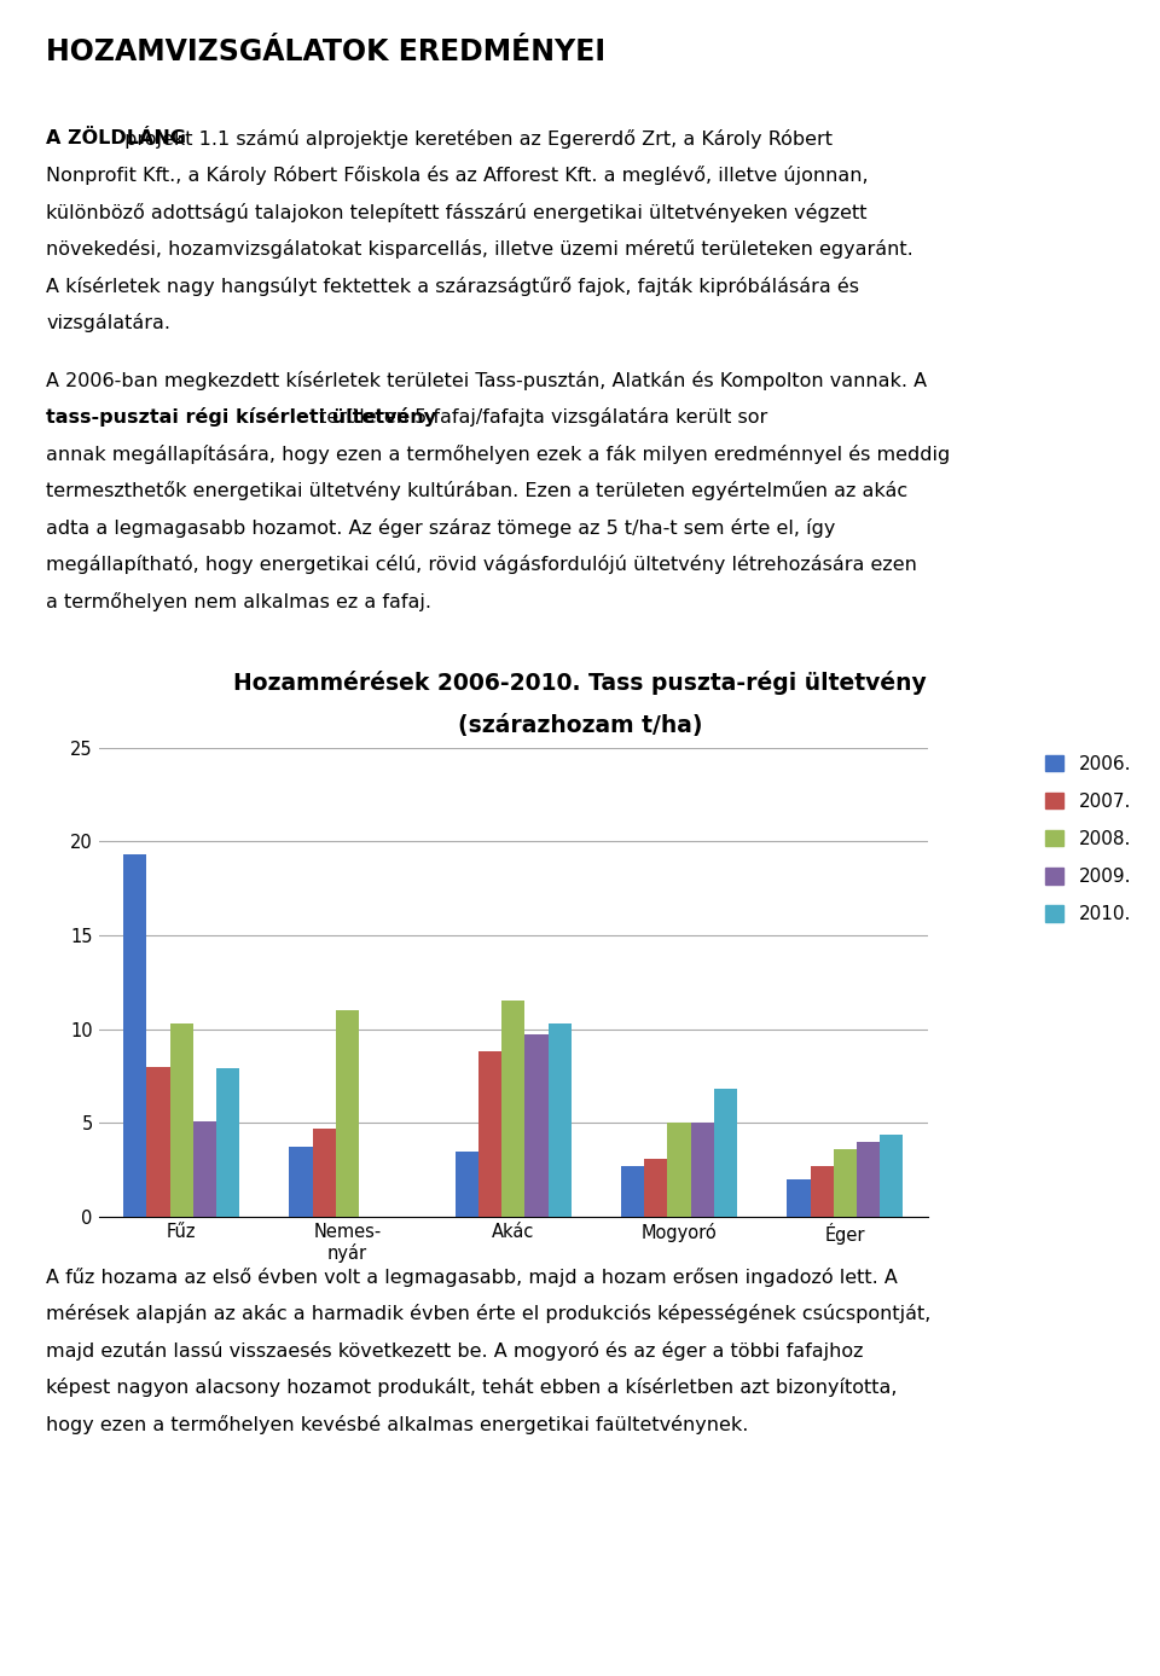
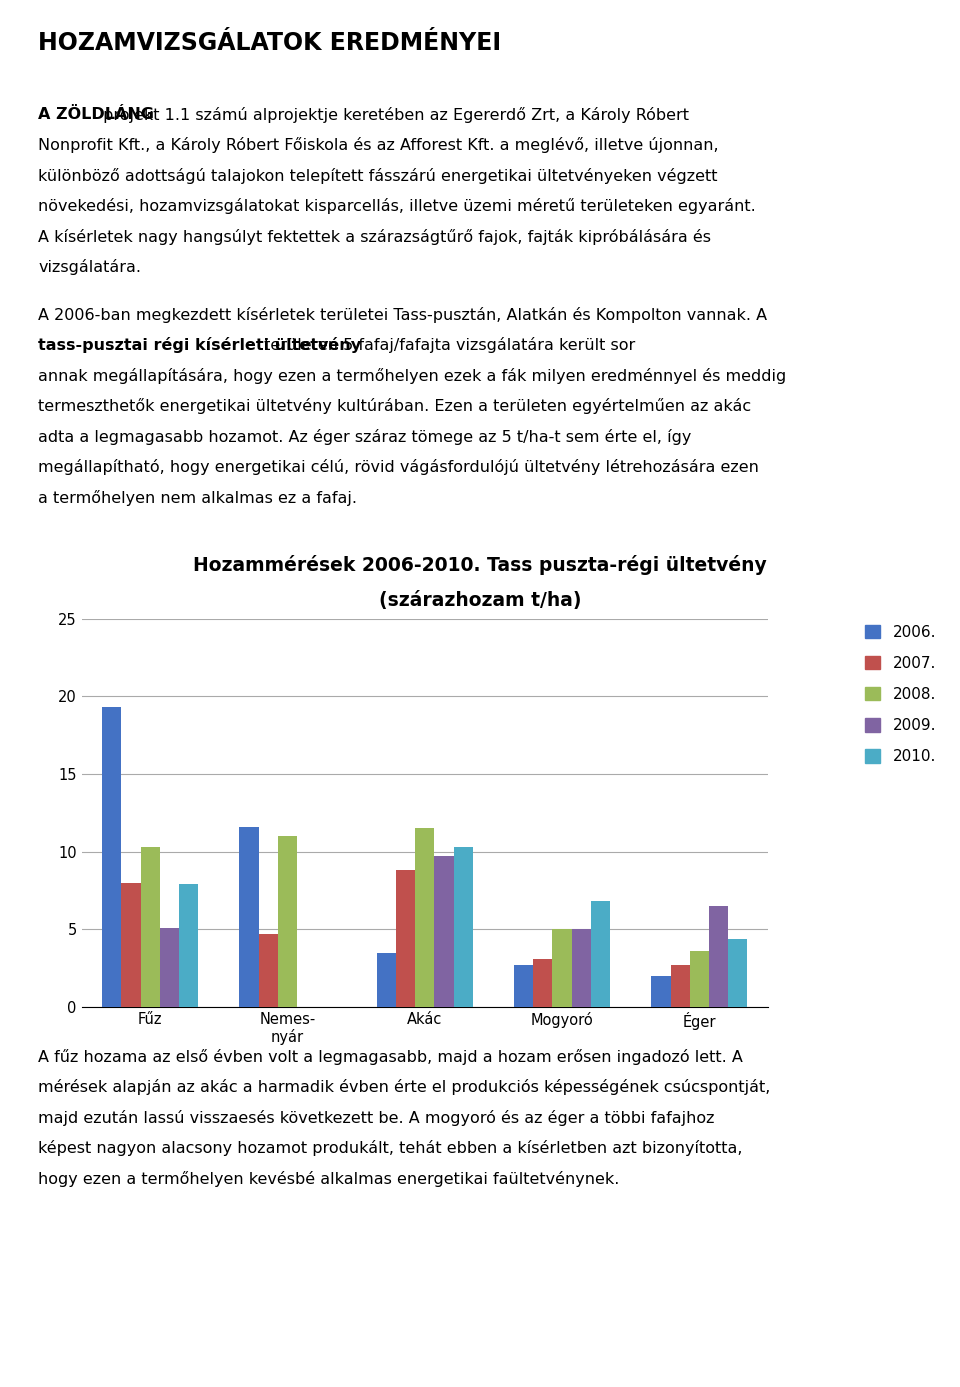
2006./Nemes- nyár: 3.7 -> 11.6
2009./Éger: 4.0 -> 6.5
